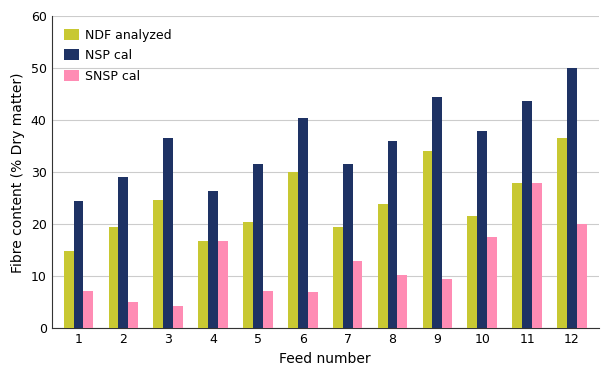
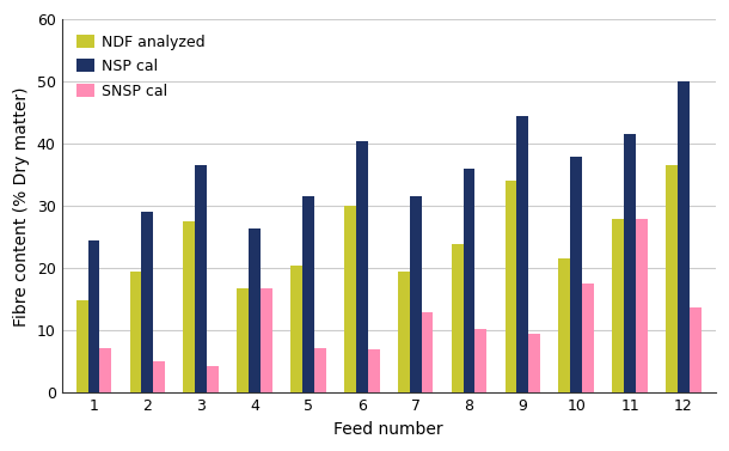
NDF analyzed/3: 24.6 -> 27.5
NSP cal/11: 43.6 -> 41.5
SNSP cal/12: 20.0 -> 13.7
